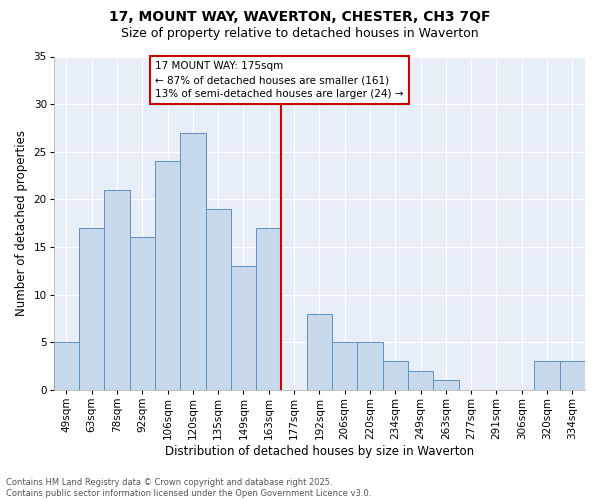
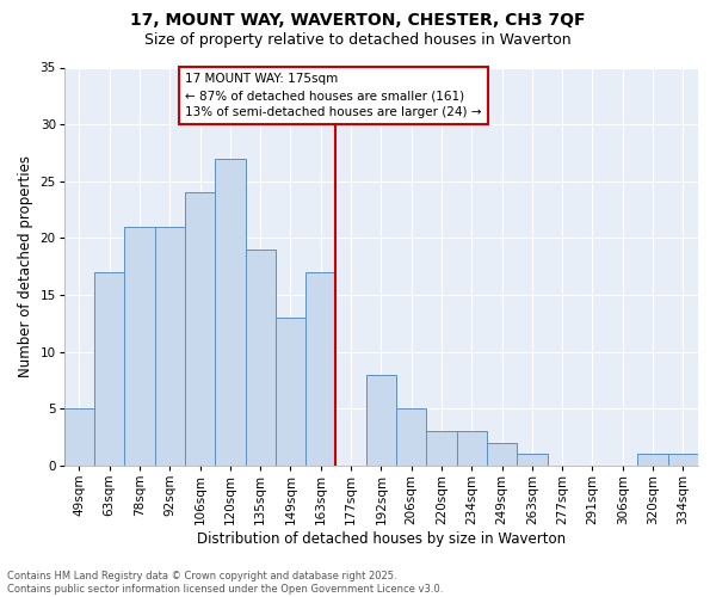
92sqm: 16 -> 21
220sqm: 5 -> 3
320sqm: 3 -> 1
334sqm: 3 -> 1
